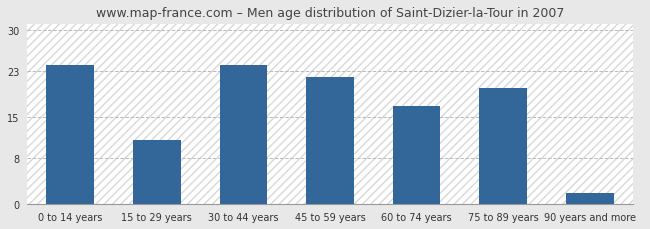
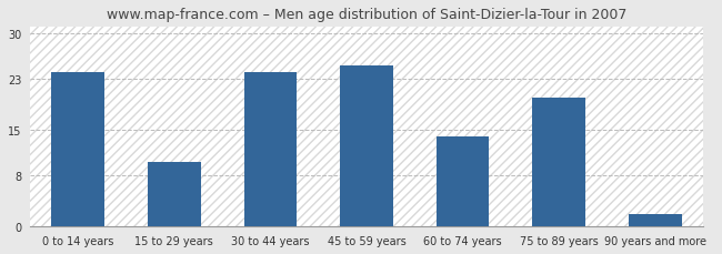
15 to 29 years: 11 -> 10
45 to 59 years: 22 -> 25
60 to 74 years: 17 -> 14
